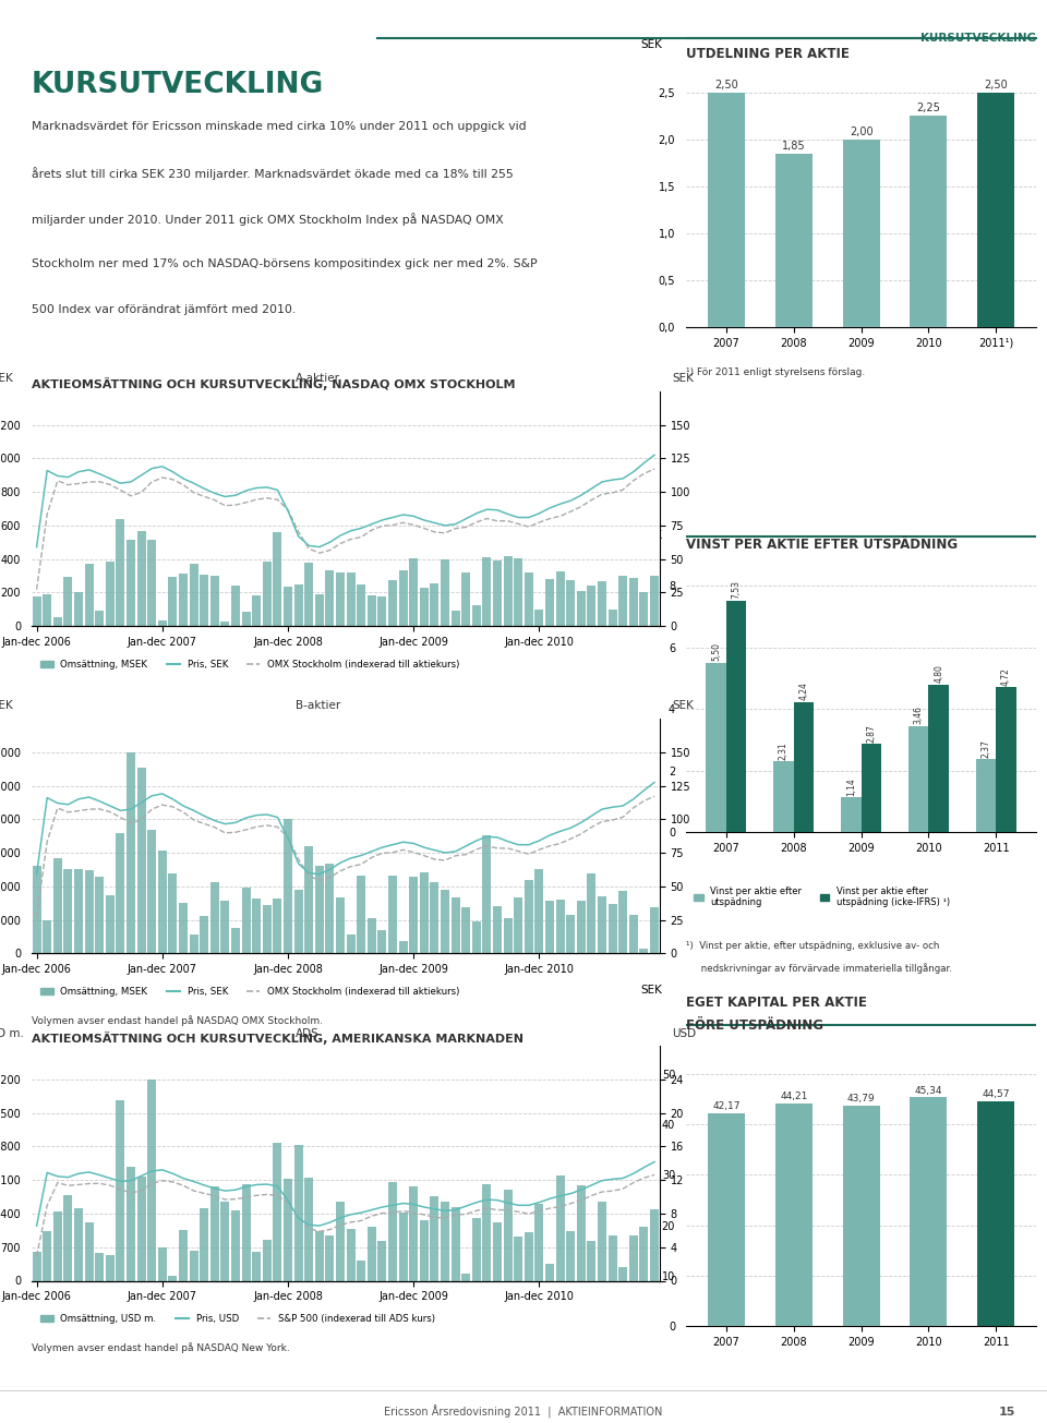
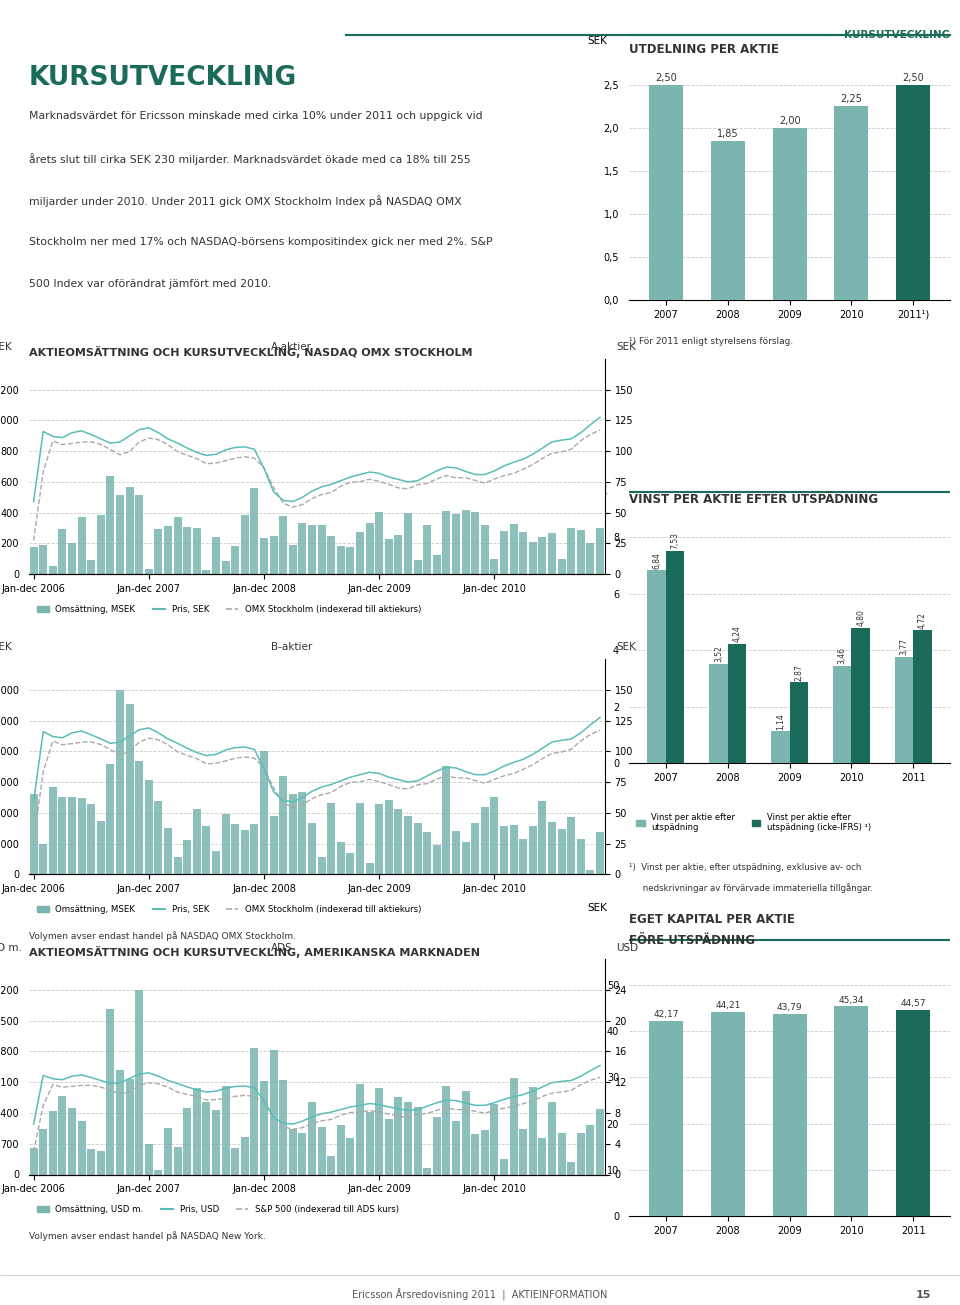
VINST PER AKTIE EFTER UTSPÄDNING/Vinst per aktie efter utspädning/2007: 5,50 -> 6,84
VINST PER AKTIE EFTER UTSPÄDNING/Vinst per aktie efter utspädning/2008: 2,31 -> 3,52
VINST PER AKTIE EFTER UTSPÄDNING/Vinst per aktie efter utspädning/2011: 2,37 -> 3,77
